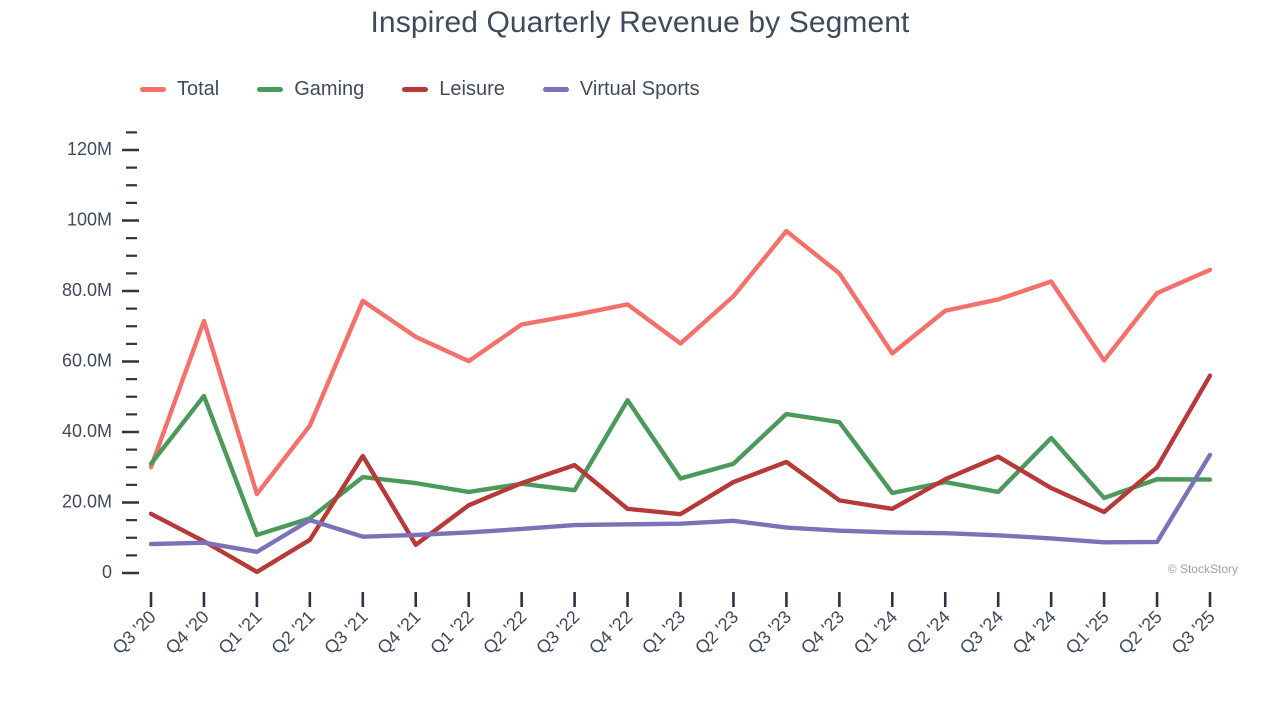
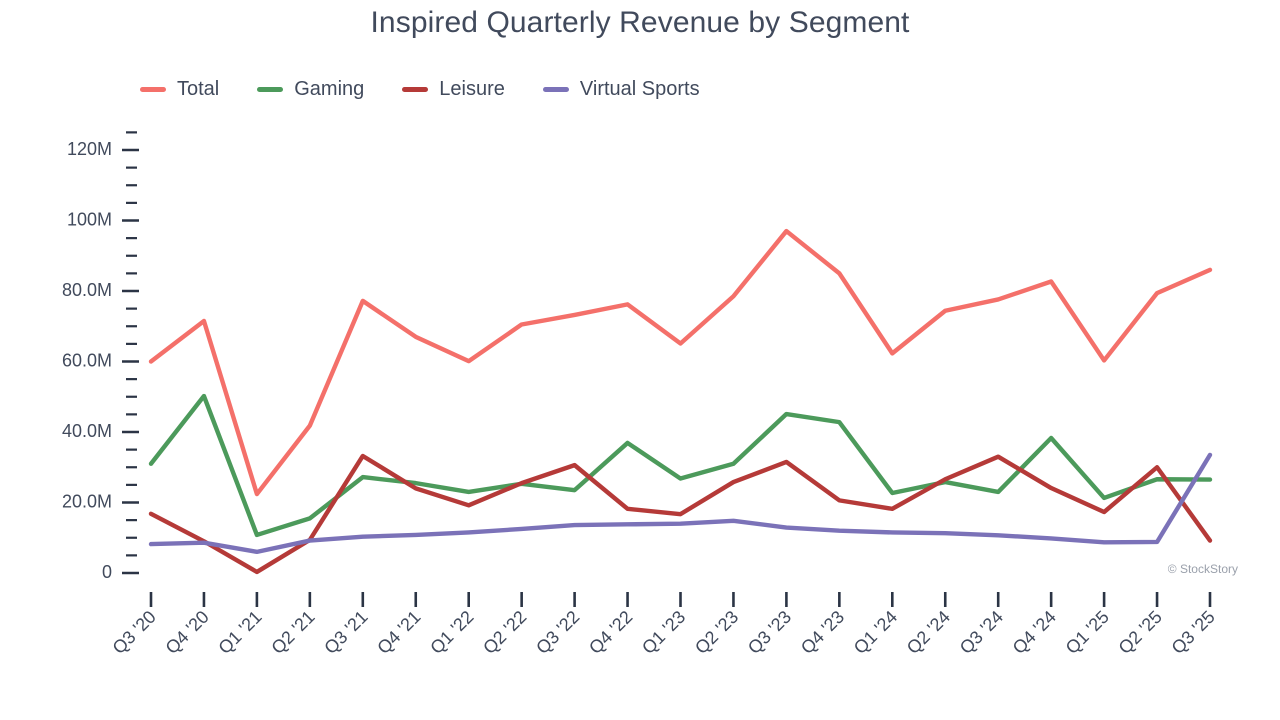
Total/Q3 '20: 30M -> 60M
Virtual Sports/Q2 '21: 15M -> 9M
Leisure/Q4 '21: 8M -> 24M
Gaming/Q4 '22: 49M -> 37M
Leisure/Q3 '25: 56M -> 9M
